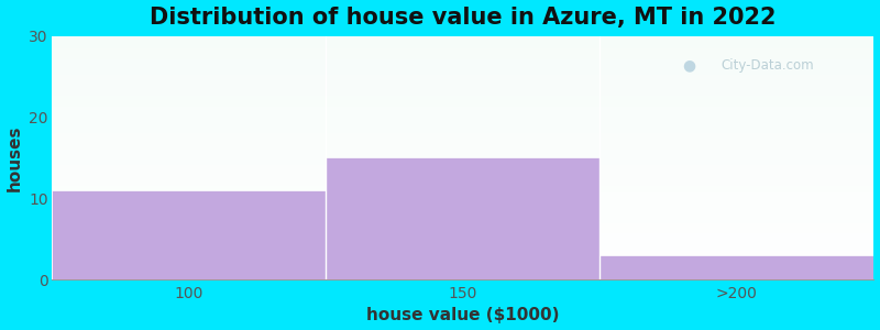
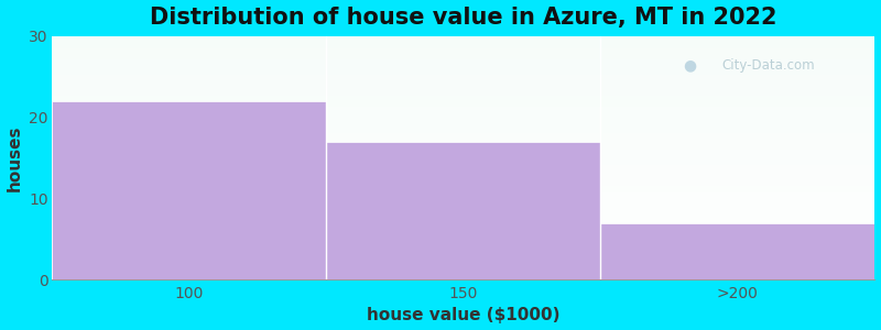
100: 11 -> 22
150: 15 -> 17
>200: 3 -> 7
